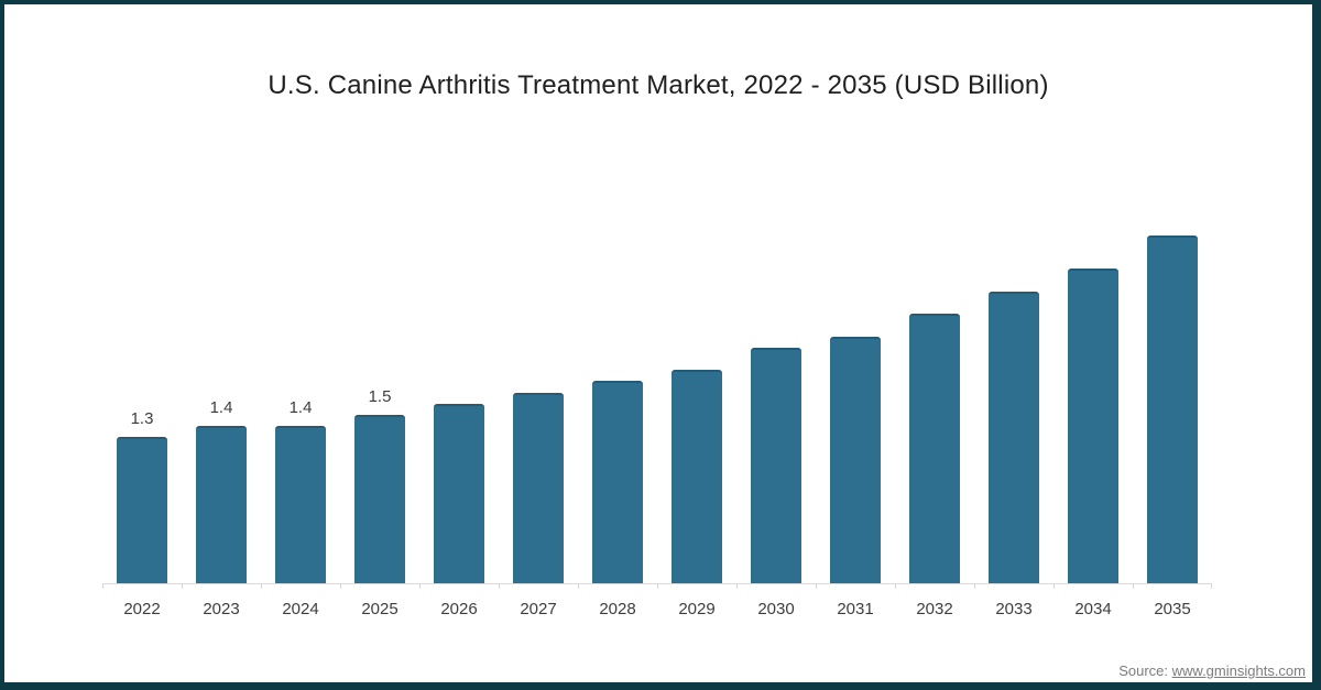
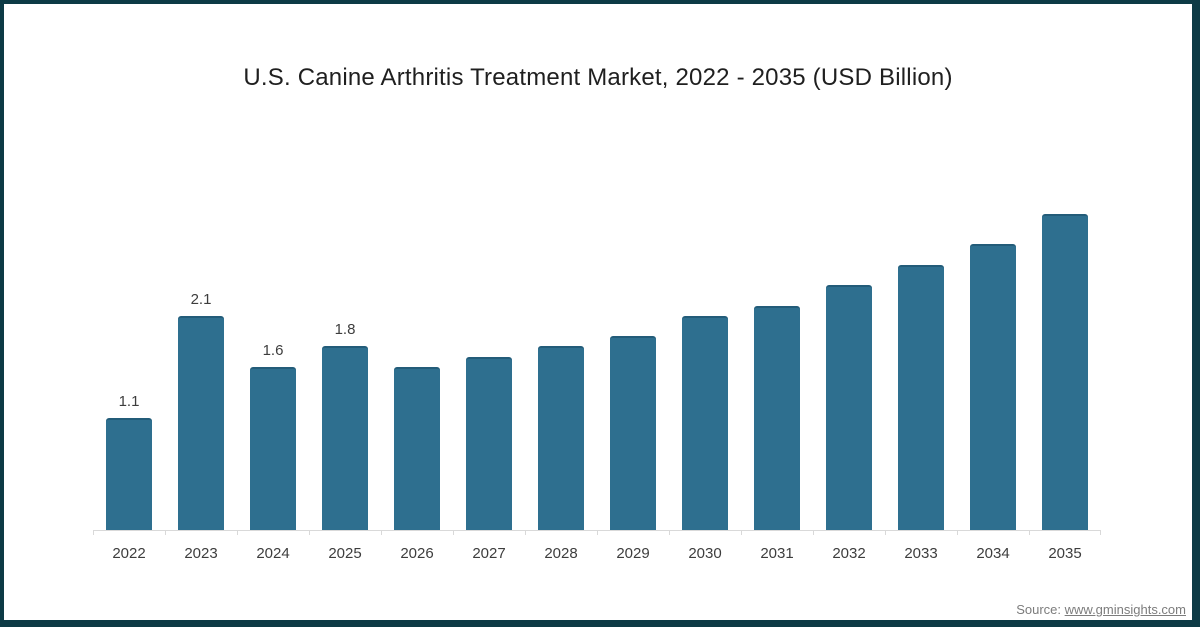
2022: 1.3 -> 1.1
2023: 1.4 -> 2.1
2024: 1.4 -> 1.6
2025: 1.5 -> 1.8
